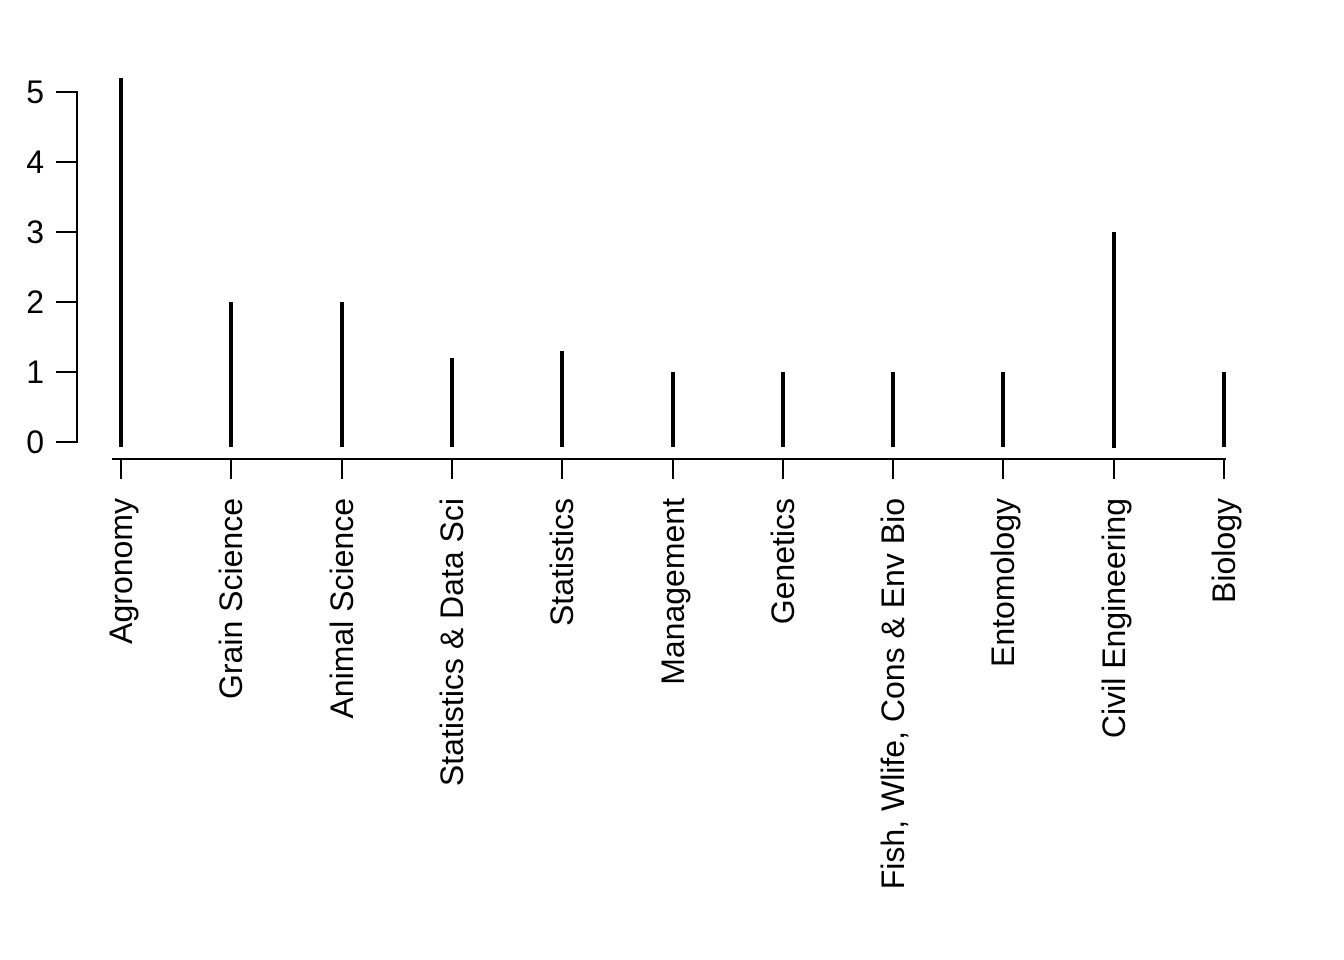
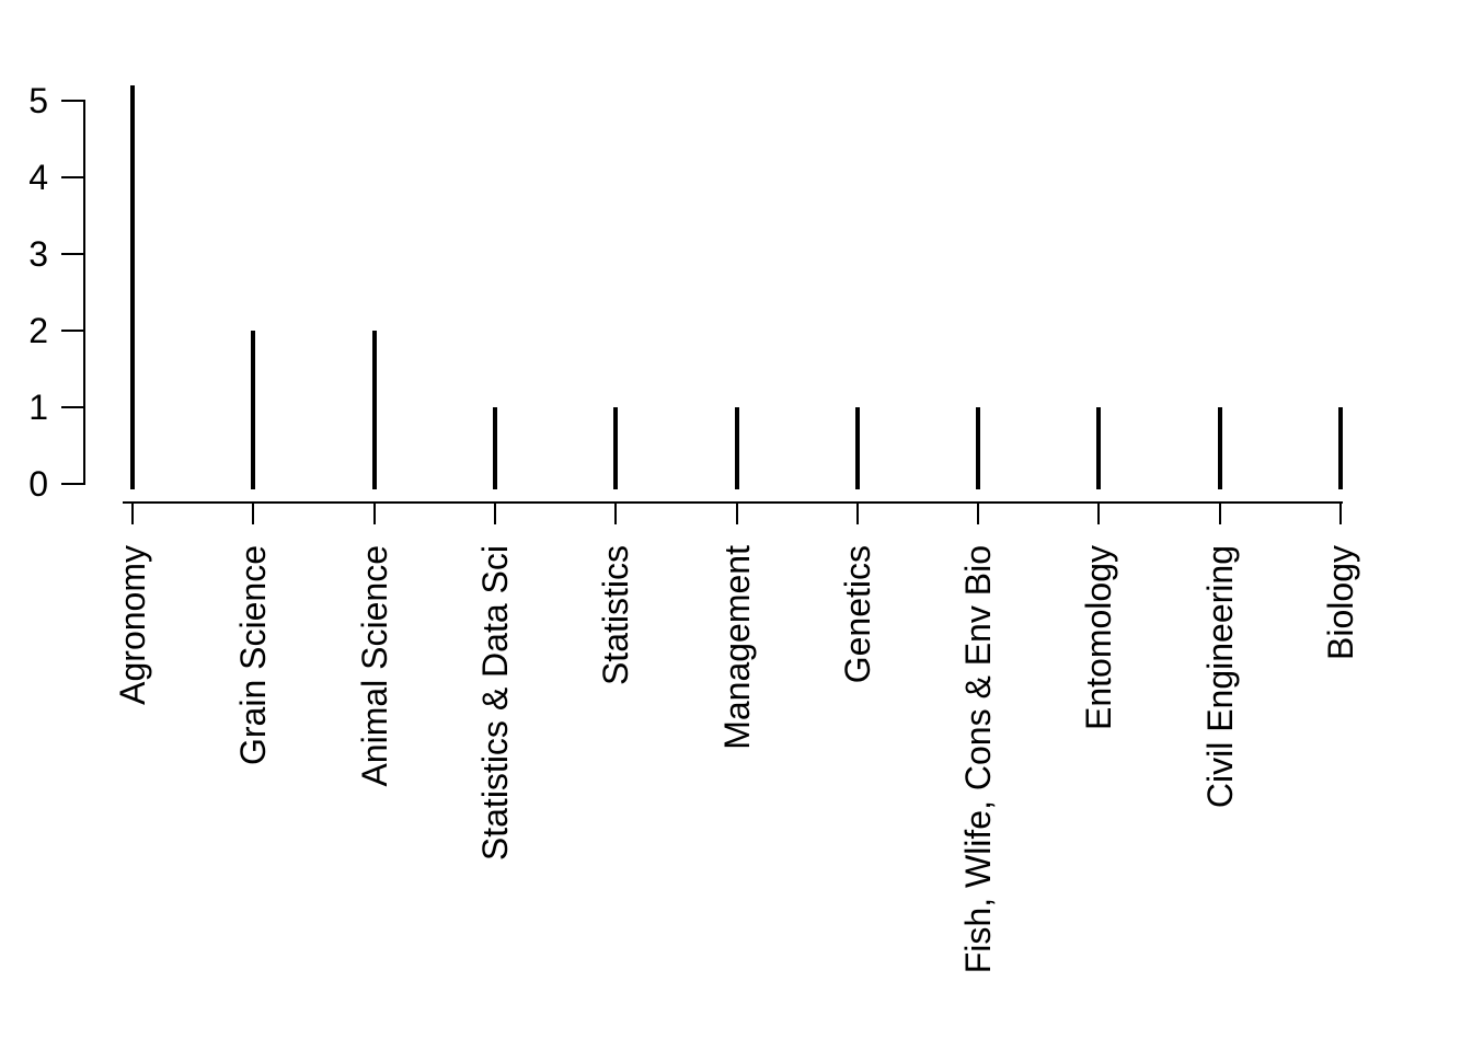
Statistics & Data Sci: 1.2 -> 1.0
Statistics: 1.3 -> 1.0
Civil Engineering: 3.0 -> 1.0
